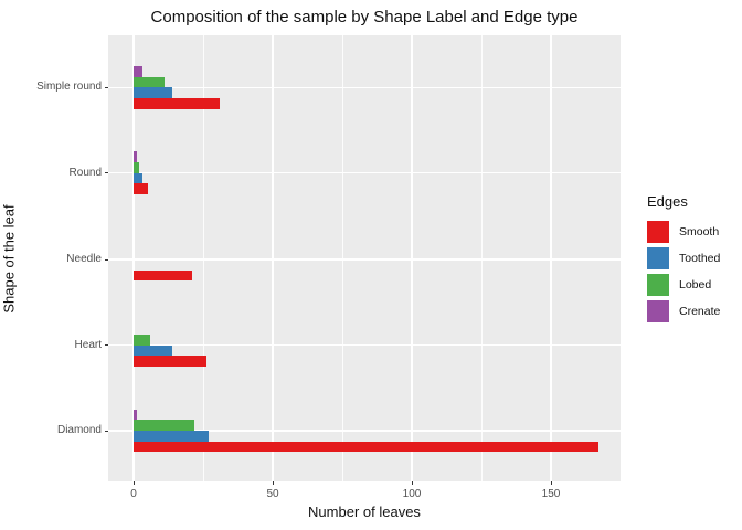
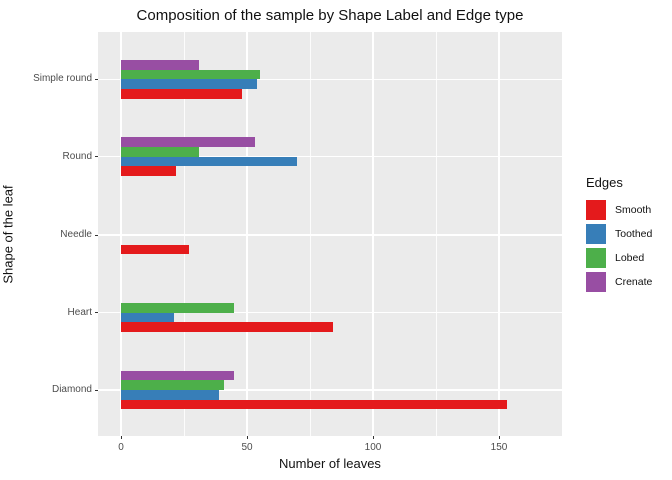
Smooth/Simple round: 31 -> 48
Toothed/Simple round: 14 -> 54
Lobed/Simple round: 11 -> 55
Crenate/Simple round: 3 -> 31
Smooth/Round: 5 -> 22
Toothed/Round: 3 -> 70
Lobed/Round: 2 -> 31
Crenate/Round: 1 -> 53
Smooth/Needle: 21 -> 27
Smooth/Heart: 26 -> 84
Toothed/Heart: 14 -> 21
Lobed/Heart: 6 -> 45
Smooth/Diamond: 167 -> 153
Toothed/Diamond: 27 -> 39
Lobed/Diamond: 22 -> 41
Crenate/Diamond: 1 -> 45
